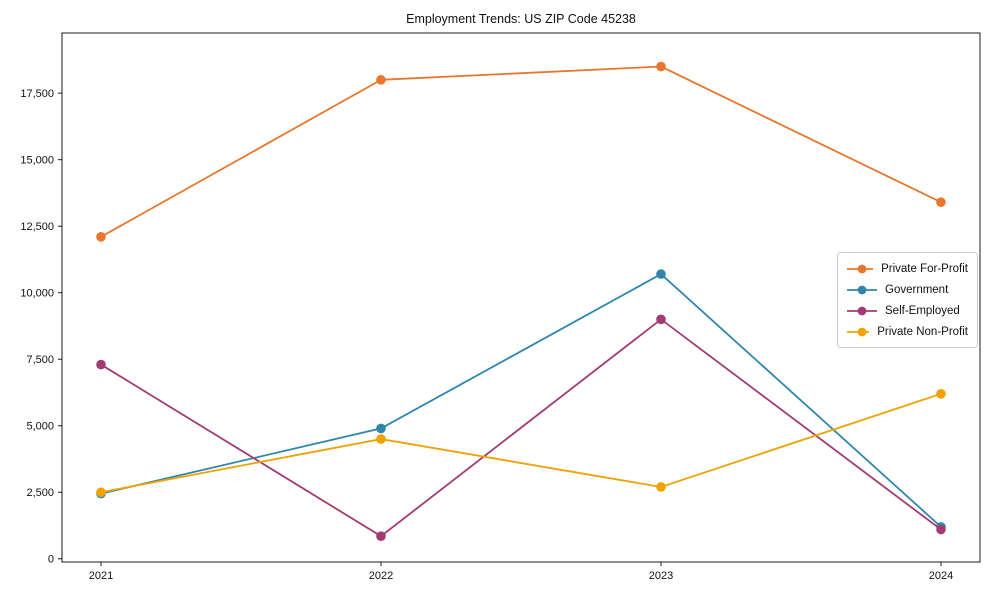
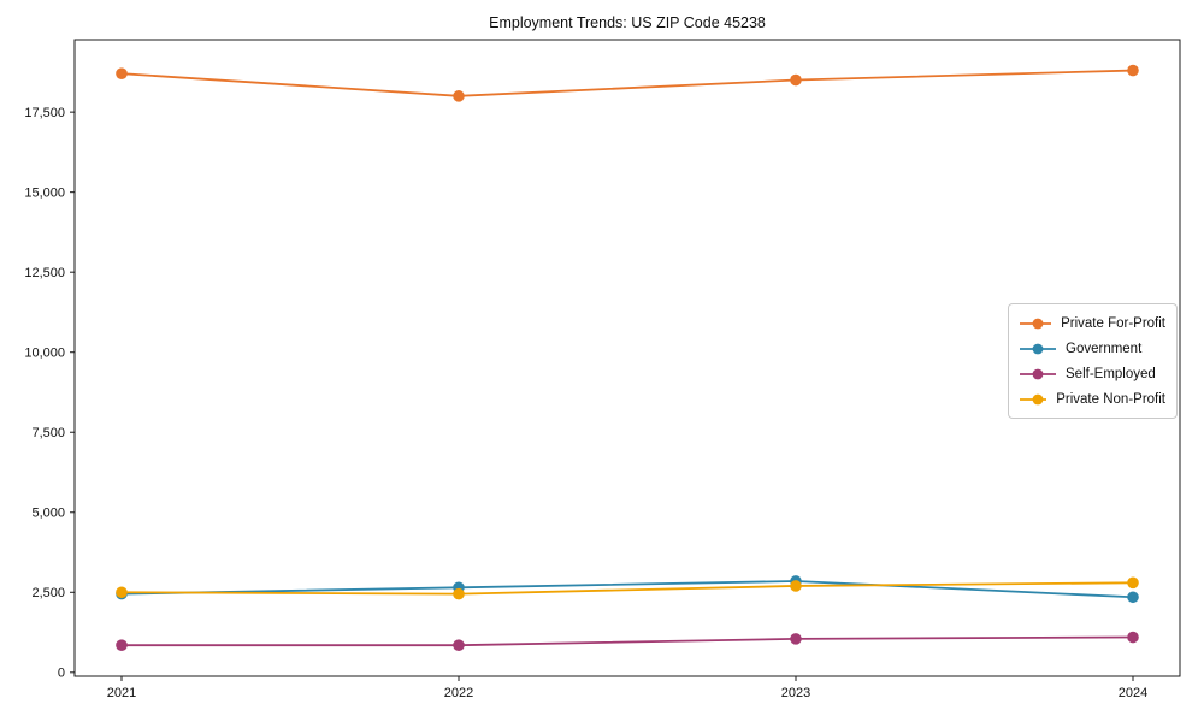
Private For-Profit/2021: 12100 -> 18700
Self-Employed/2021: 7300 -> 800
Government/2022: 4900 -> 2600
Private Non-Profit/2022: 4500 -> 2400
Government/2023: 10700 -> 2800
Self-Employed/2023: 9000 -> 1000
Private For-Profit/2024: 13400 -> 18800
Government/2024: 1200 -> 2400
Private Non-Profit/2024: 6200 -> 2800
